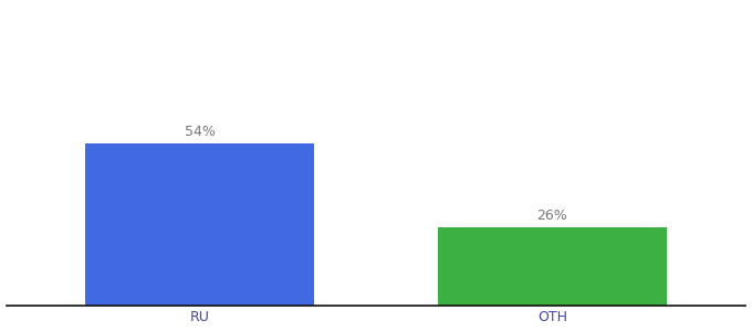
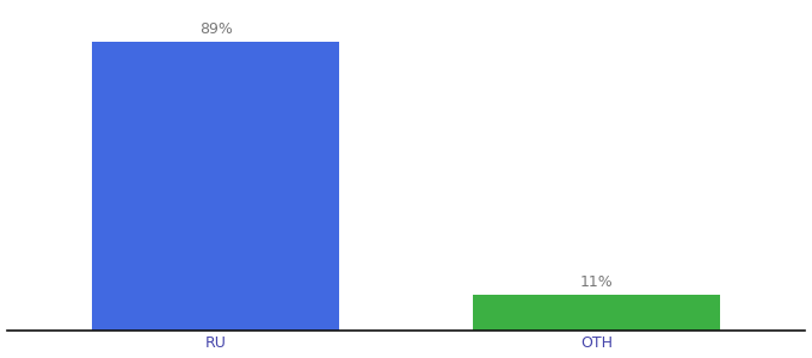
RU: 54% -> 89%
OTH: 26% -> 11%
